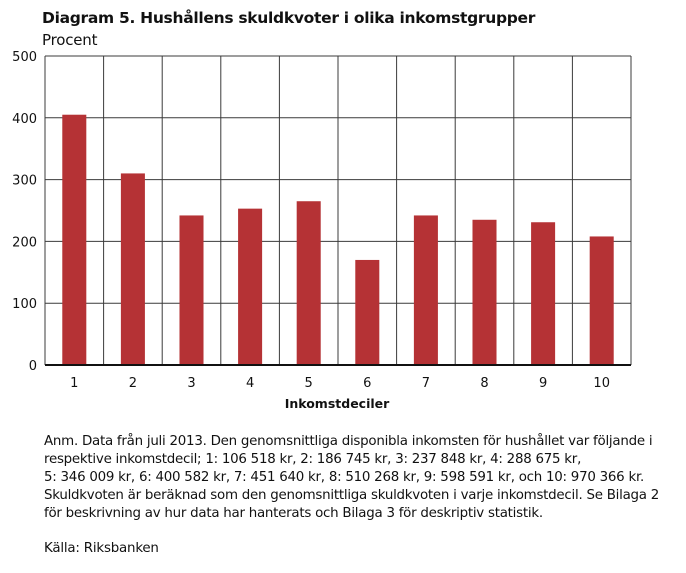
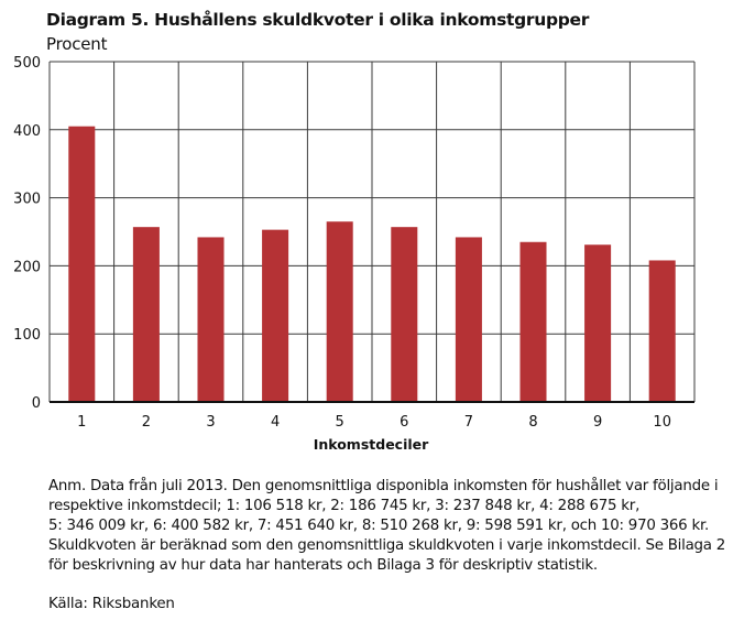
2: 310 -> 260
6: 170 -> 260
